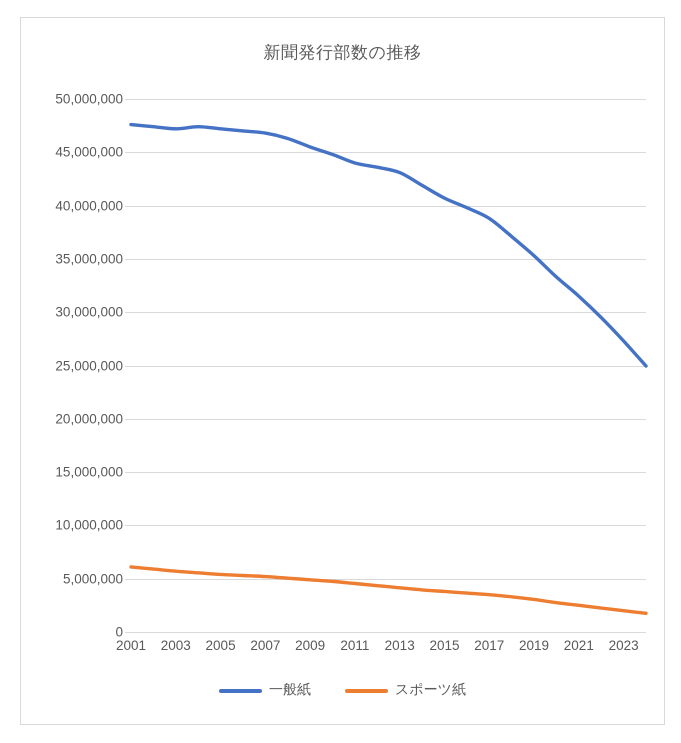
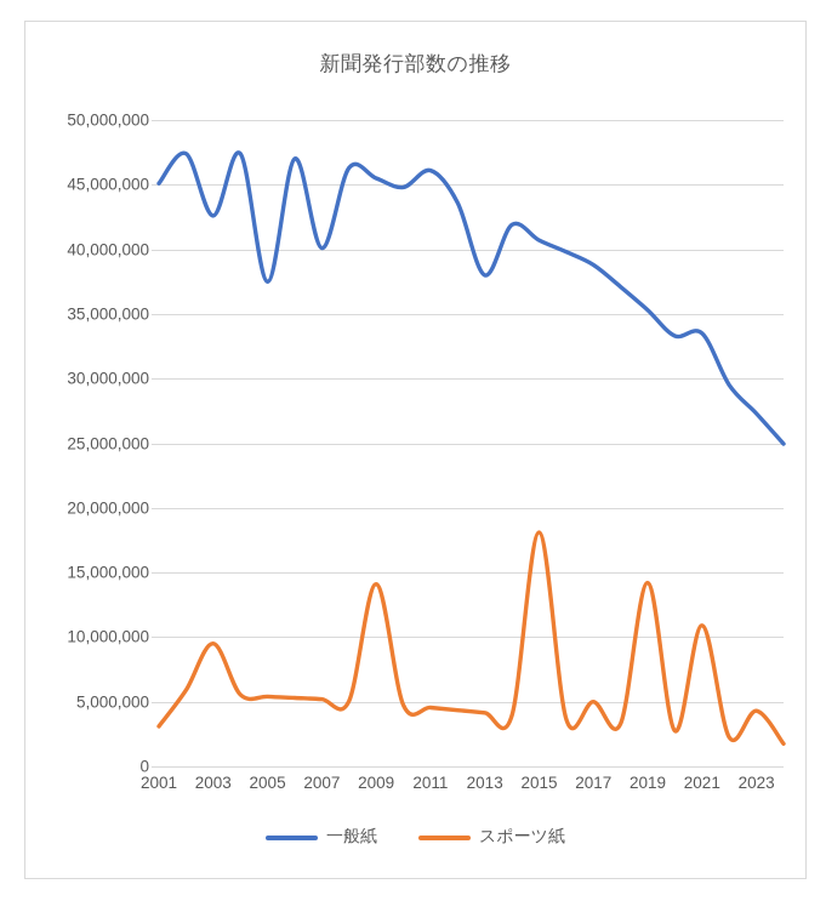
一般紙/2001: 47600000 -> 45100000
スポーツ紙/2001: 6100000 -> 3100000
一般紙/2003: 47200000 -> 42600000
スポーツ紙/2003: 5700000 -> 9500000
一般紙/2005: 47200000 -> 37500000
一般紙/2007: 46800000 -> 40100000
スポーツ紙/2009: 4900000 -> 14100000
一般紙/2011: 44000000 -> 46100000
一般紙/2013: 43100000 -> 38000000
スポーツ紙/2015: 3800000 -> 18100000
スポーツ紙/2017: 3500000 -> 5000000
スポーツ紙/2019: 3000000 -> 14200000
一般紙/2021: 31500000 -> 33500000
スポーツ紙/2021: 2500000 -> 10900000
スポーツ紙/2023: 2000000 -> 4300000
